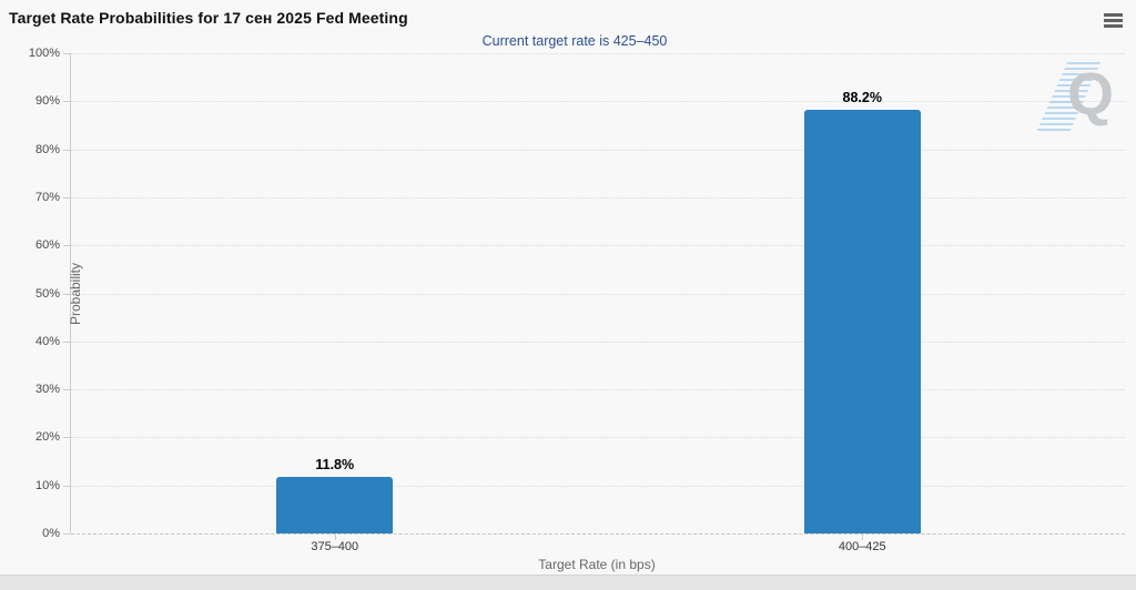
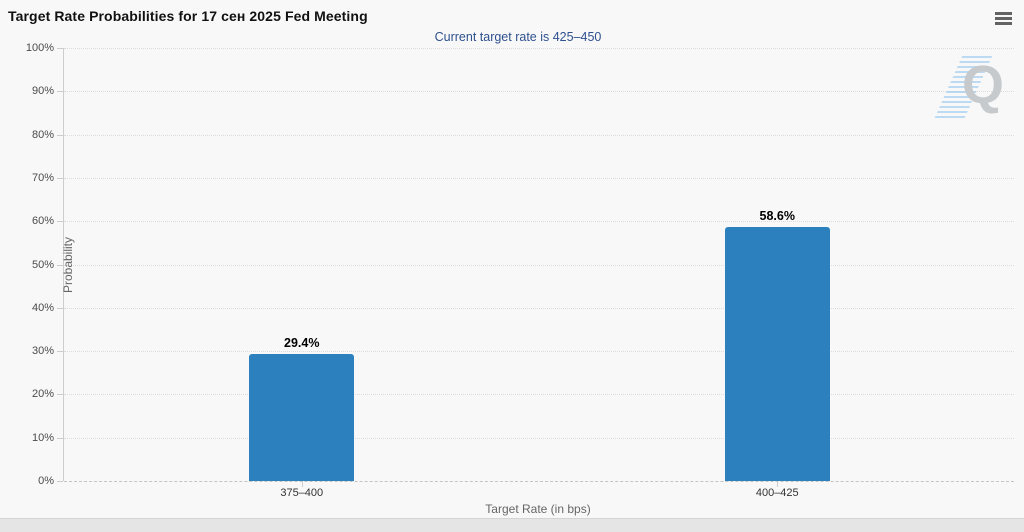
375–400: 11.8% -> 29.4%
400–425: 88.2% -> 58.6%
